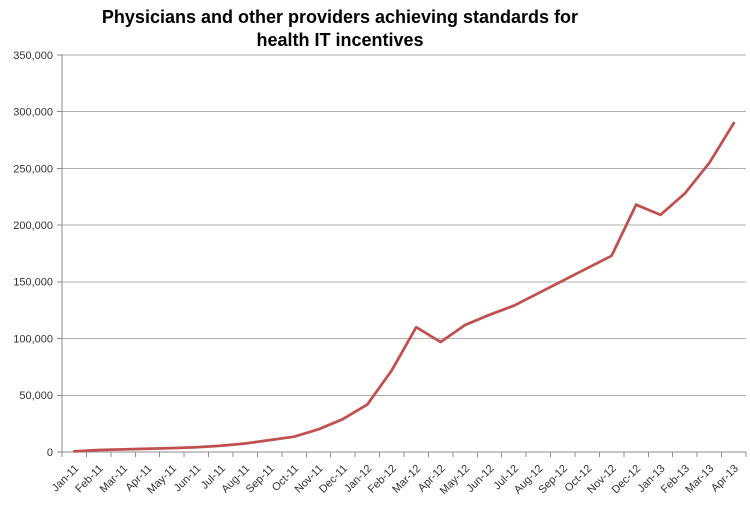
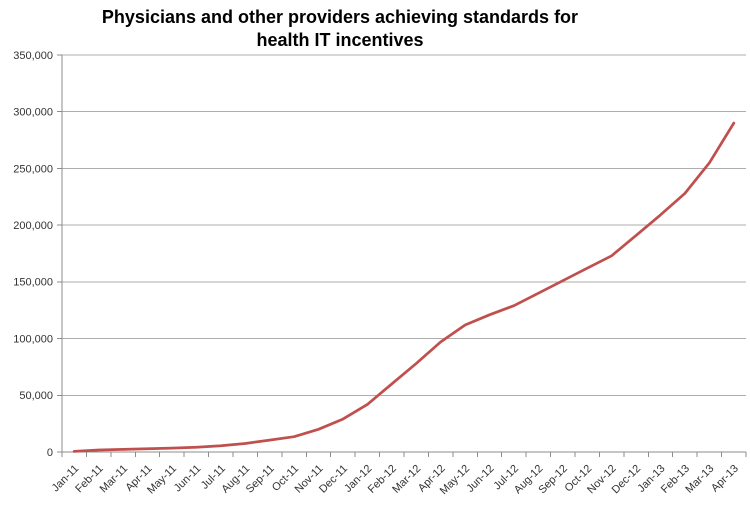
Feb-12: 72000 -> 60000
Mar-12: 110000 -> 78000
Dec-12: 218000 -> 191000
